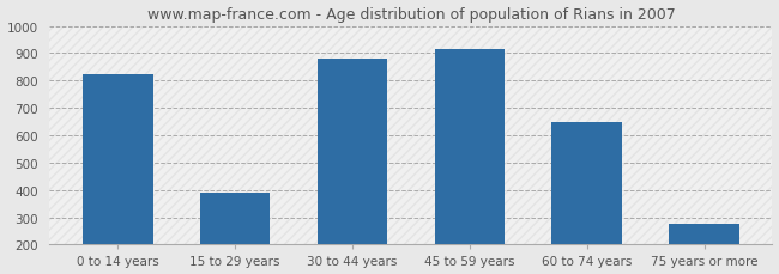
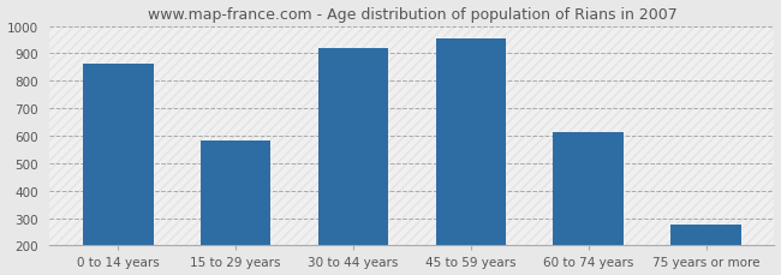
0 to 14 years: 825 -> 862
15 to 29 years: 390 -> 582
30 to 44 years: 880 -> 918
45 to 59 years: 915 -> 952
60 to 74 years: 650 -> 612
